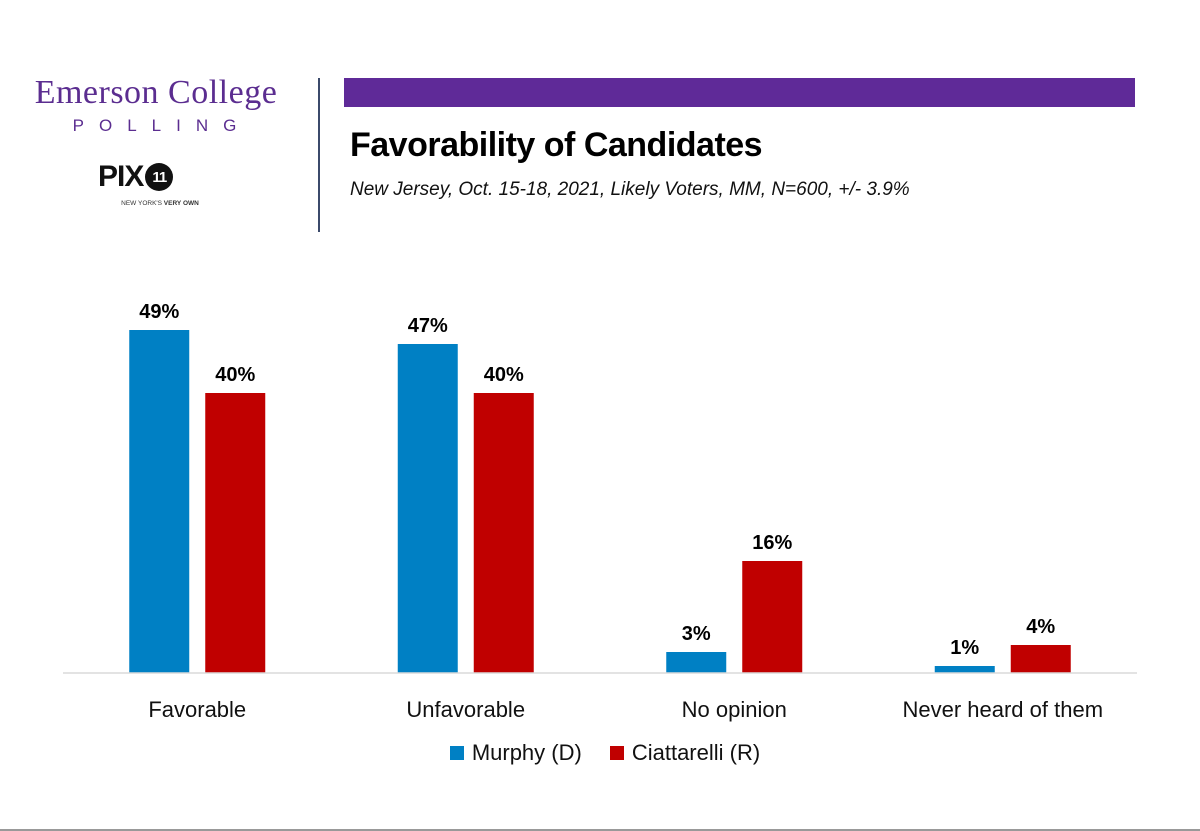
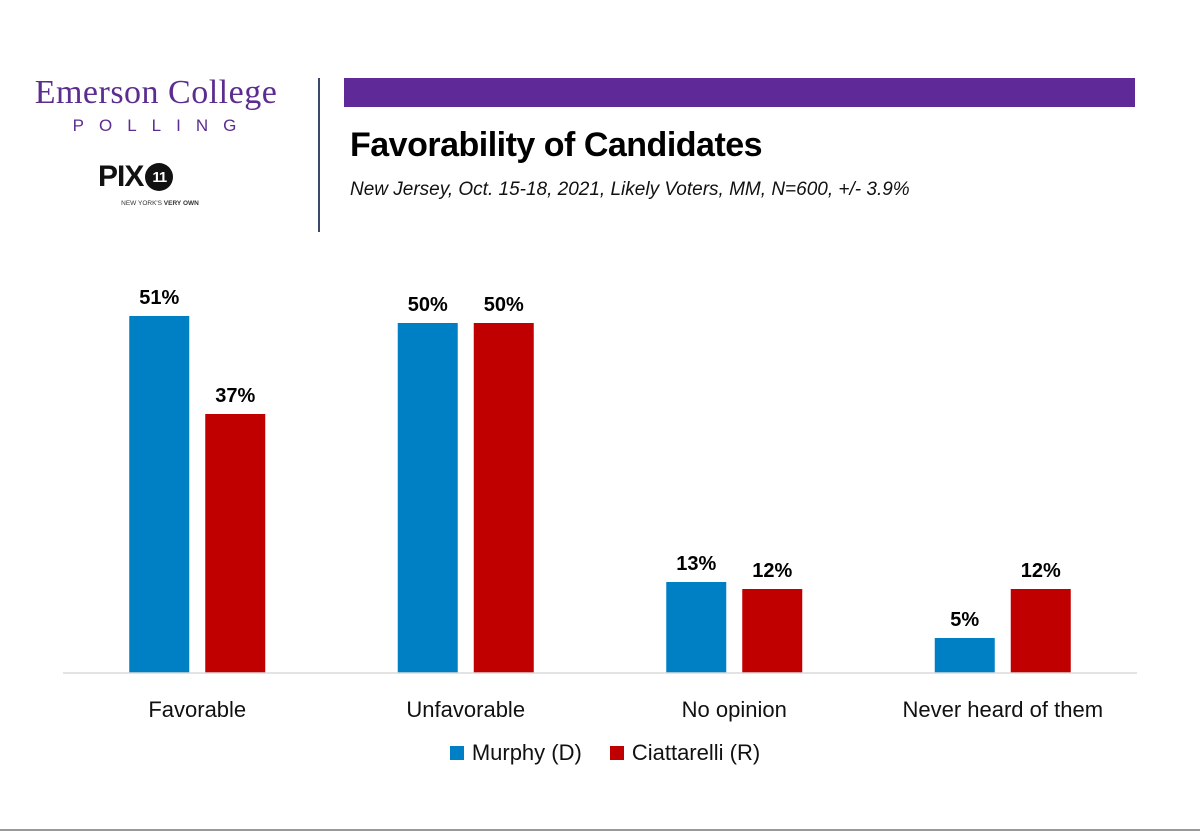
Murphy (D)/Favorable: 49% -> 51%
Ciattarelli (R)/Favorable: 40% -> 37%
Murphy (D)/Unfavorable: 47% -> 50%
Ciattarelli (R)/Unfavorable: 40% -> 50%
Murphy (D)/No opinion: 3% -> 13%
Ciattarelli (R)/No opinion: 16% -> 12%
Murphy (D)/Never heard of them: 1% -> 5%
Ciattarelli (R)/Never heard of them: 4% -> 12%
